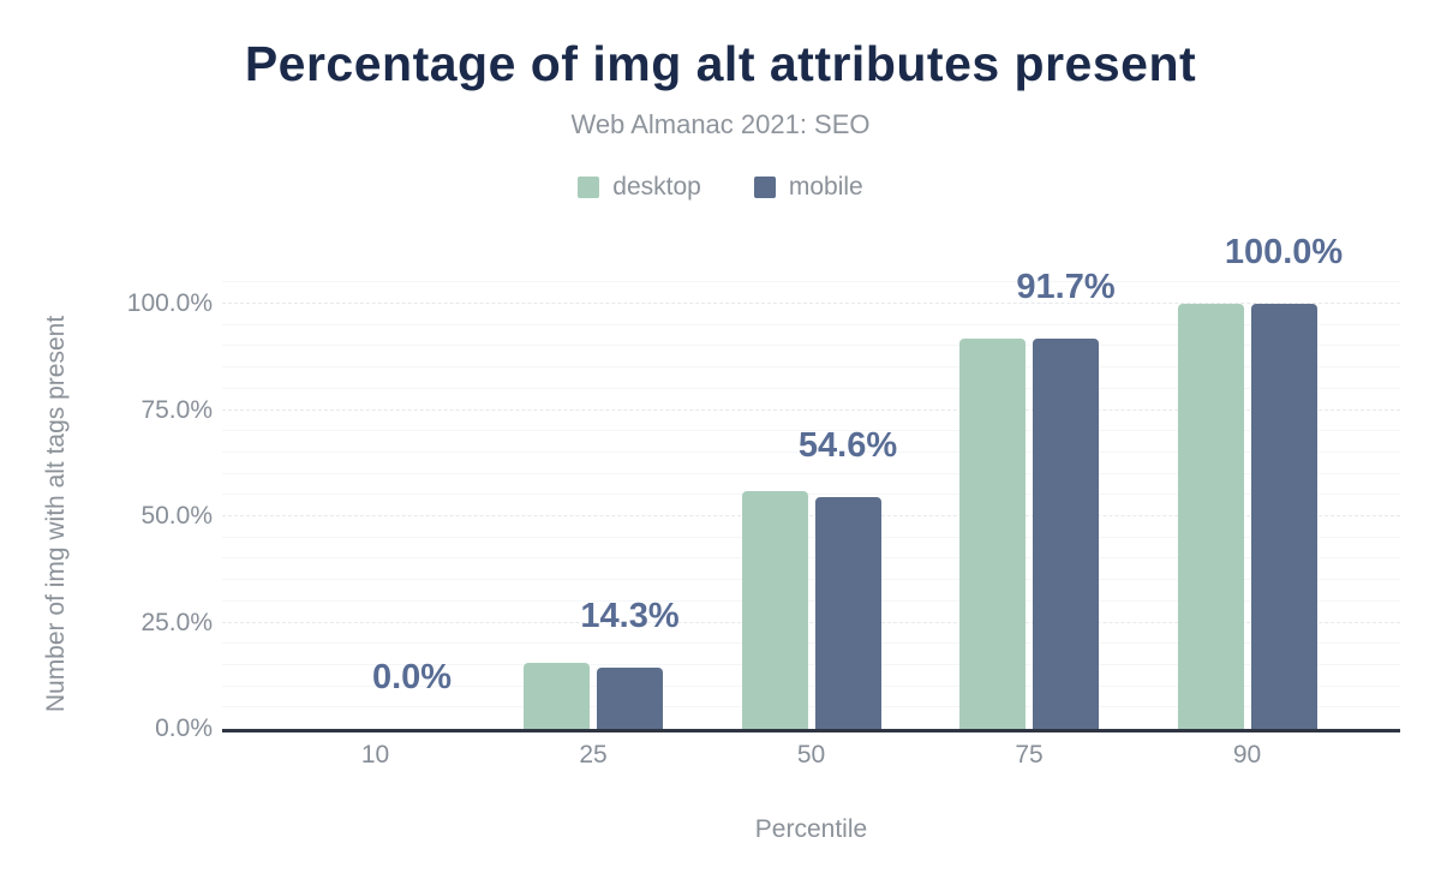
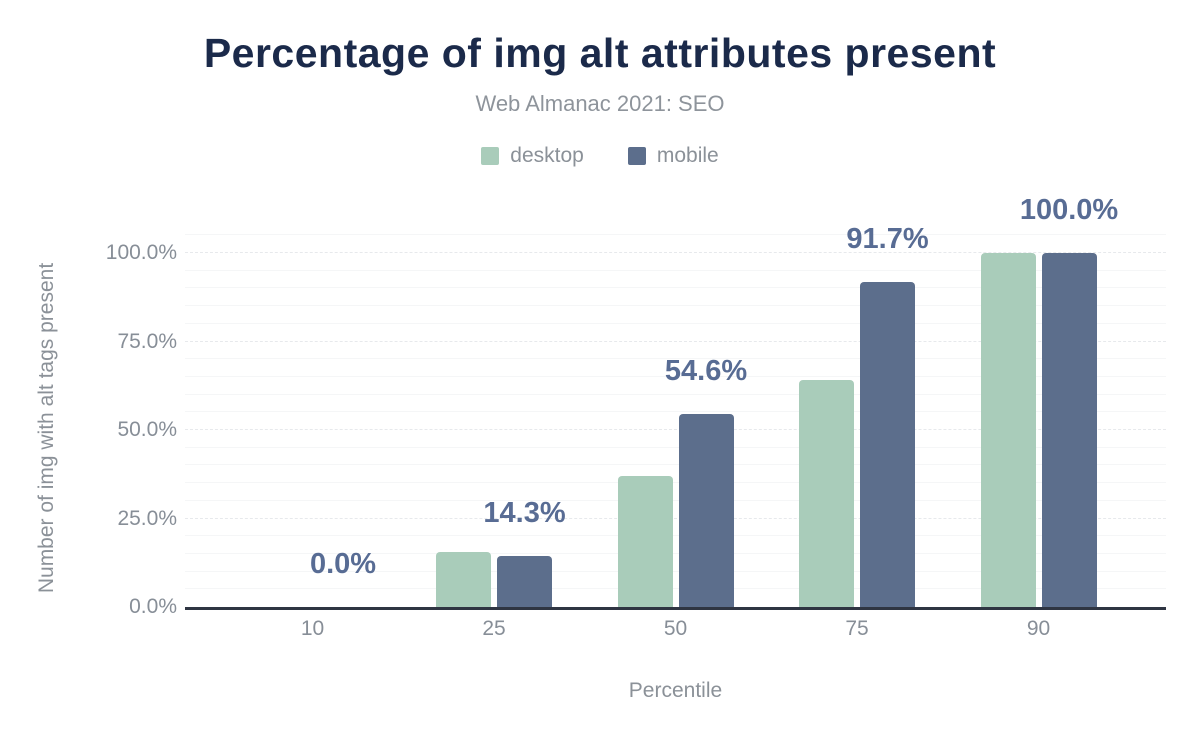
desktop/50: 56% -> 37%
desktop/75: 92% -> 64%
